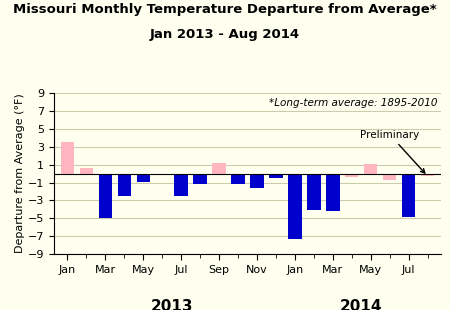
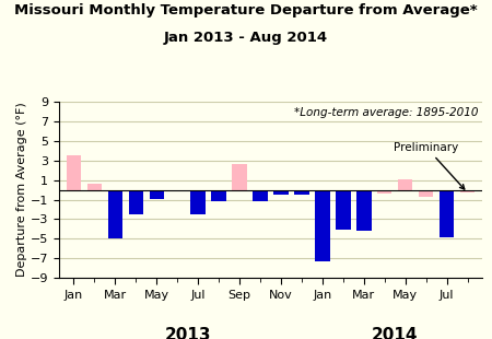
Sep: 1.2 -> 2.6
Nov: -1.6 -> -0.5
